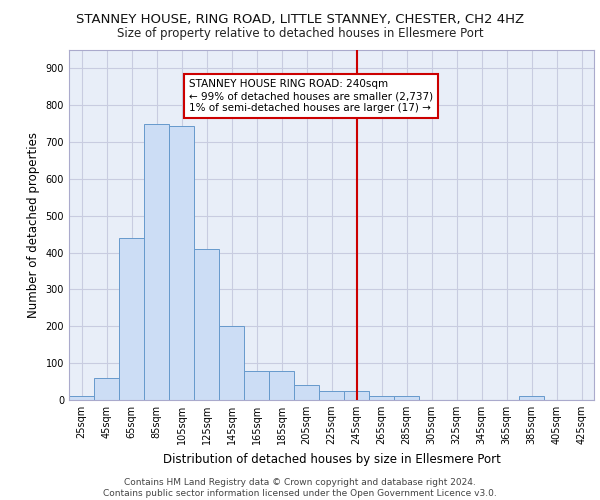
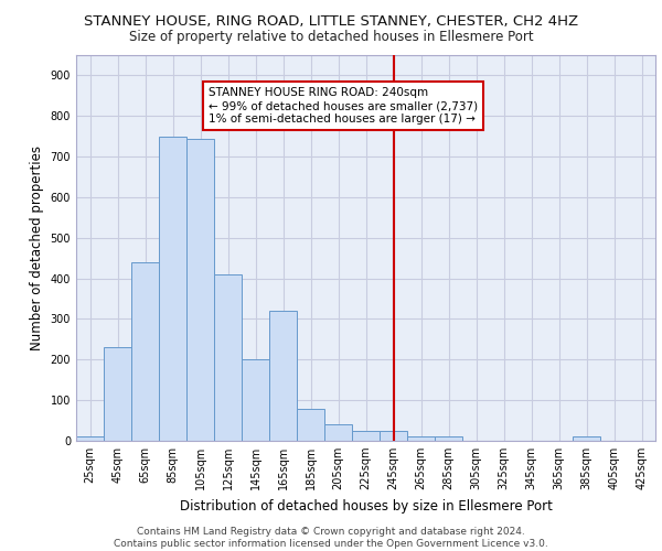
45sqm: 60 -> 230
165sqm: 80 -> 320
